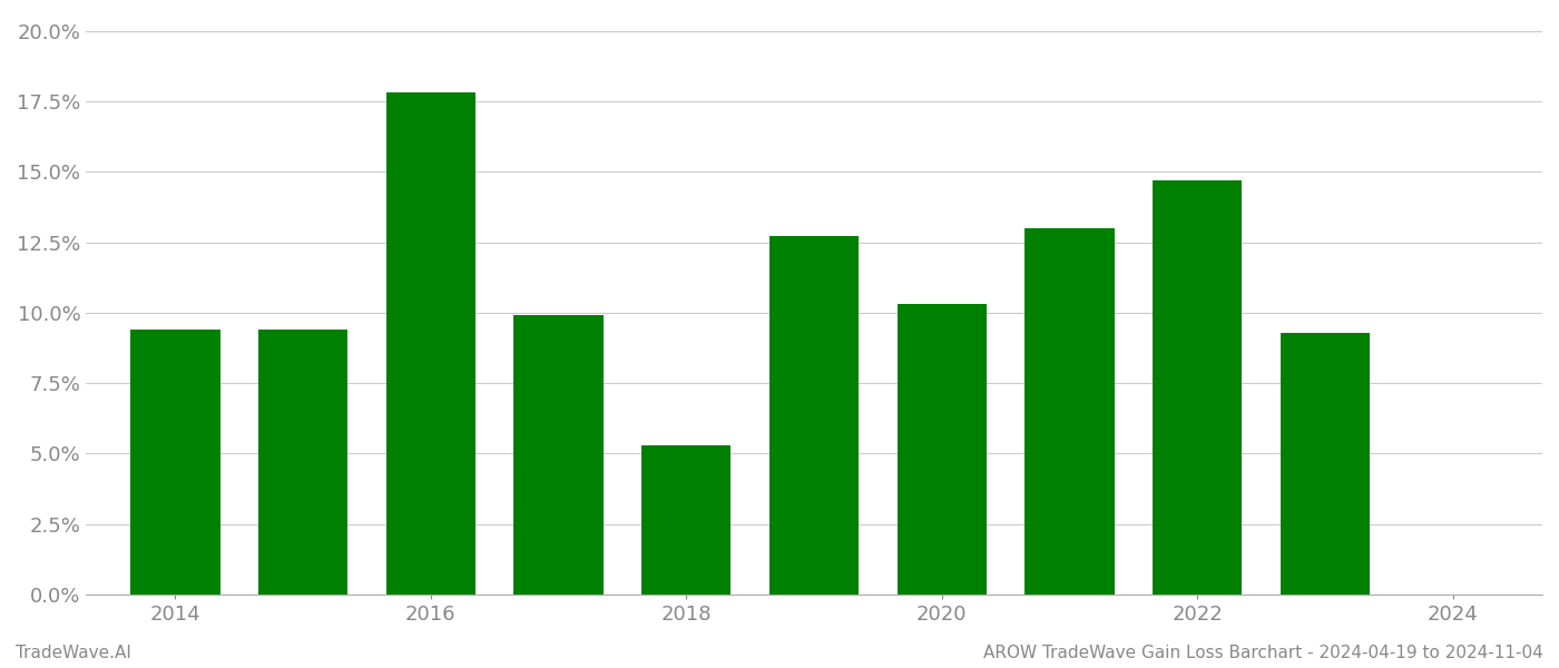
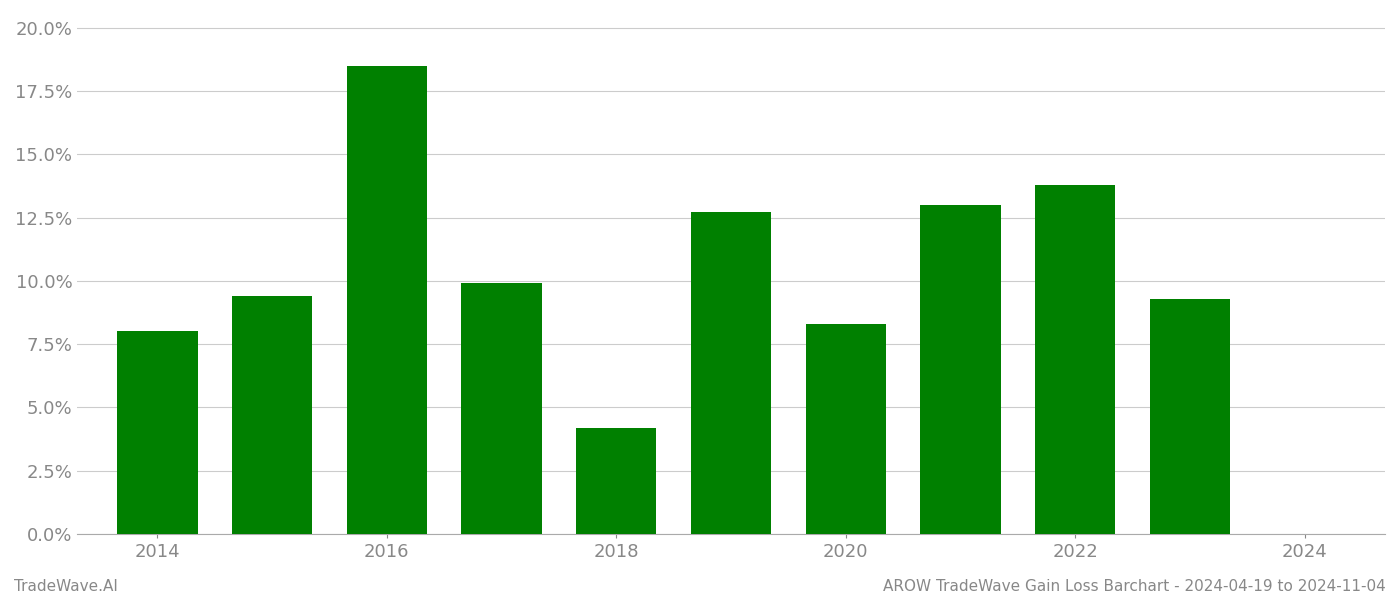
2014: 9.4% -> 8.0%
2016: 17.8% -> 18.5%
2018: 5.3% -> 4.2%
2020: 10.3% -> 8.3%
2022: 14.7% -> 13.8%
